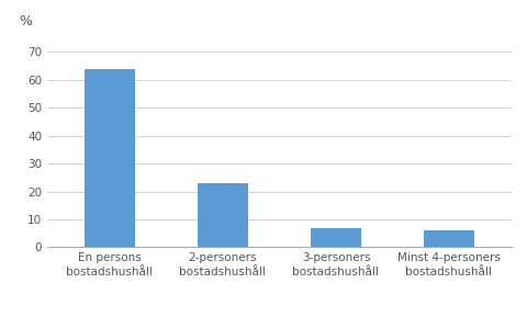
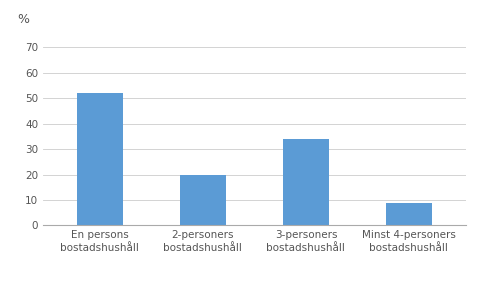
En persons bostadshushåll: 64 -> 52
2-personers bostadshushåll: 23 -> 20
3-personers bostadshushåll: 7 -> 34
Minst 4-personers bostadshushåll: 6 -> 9
